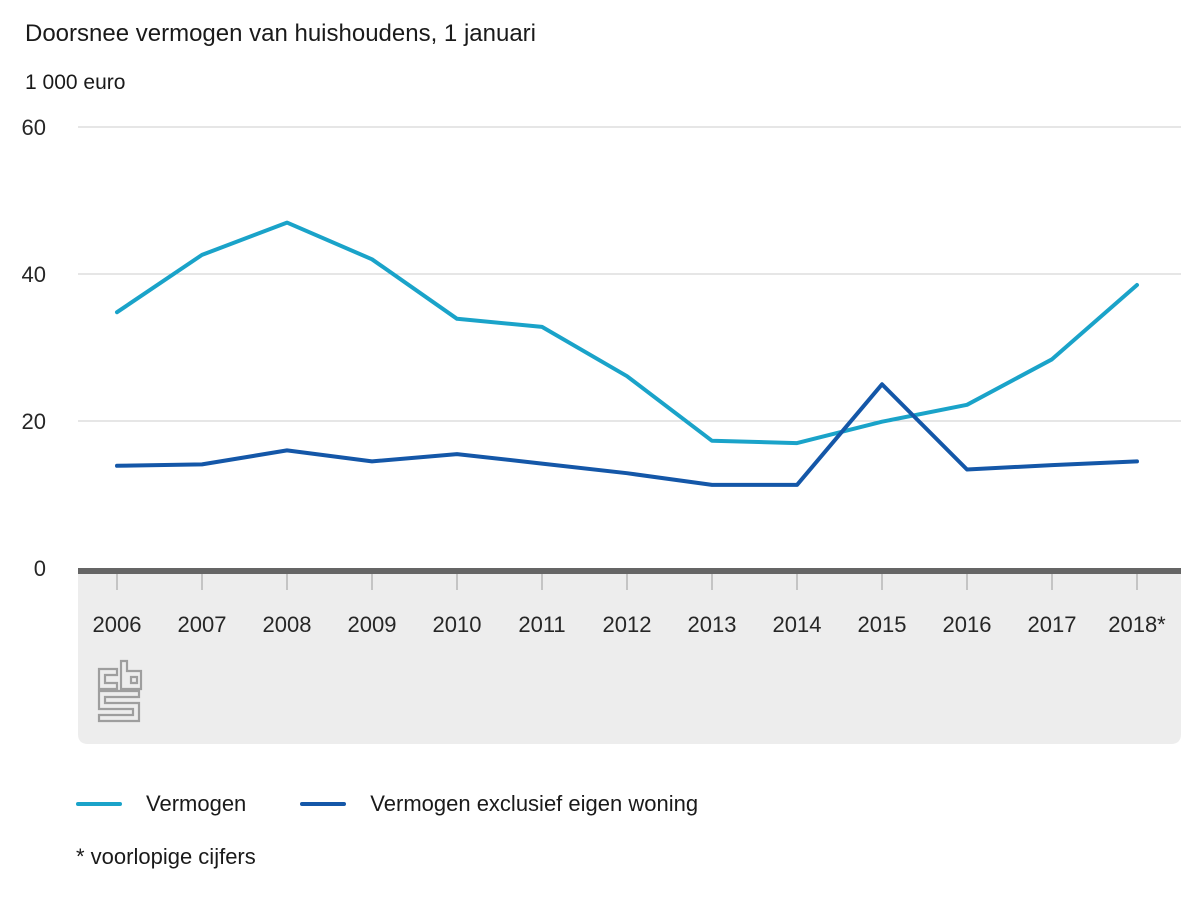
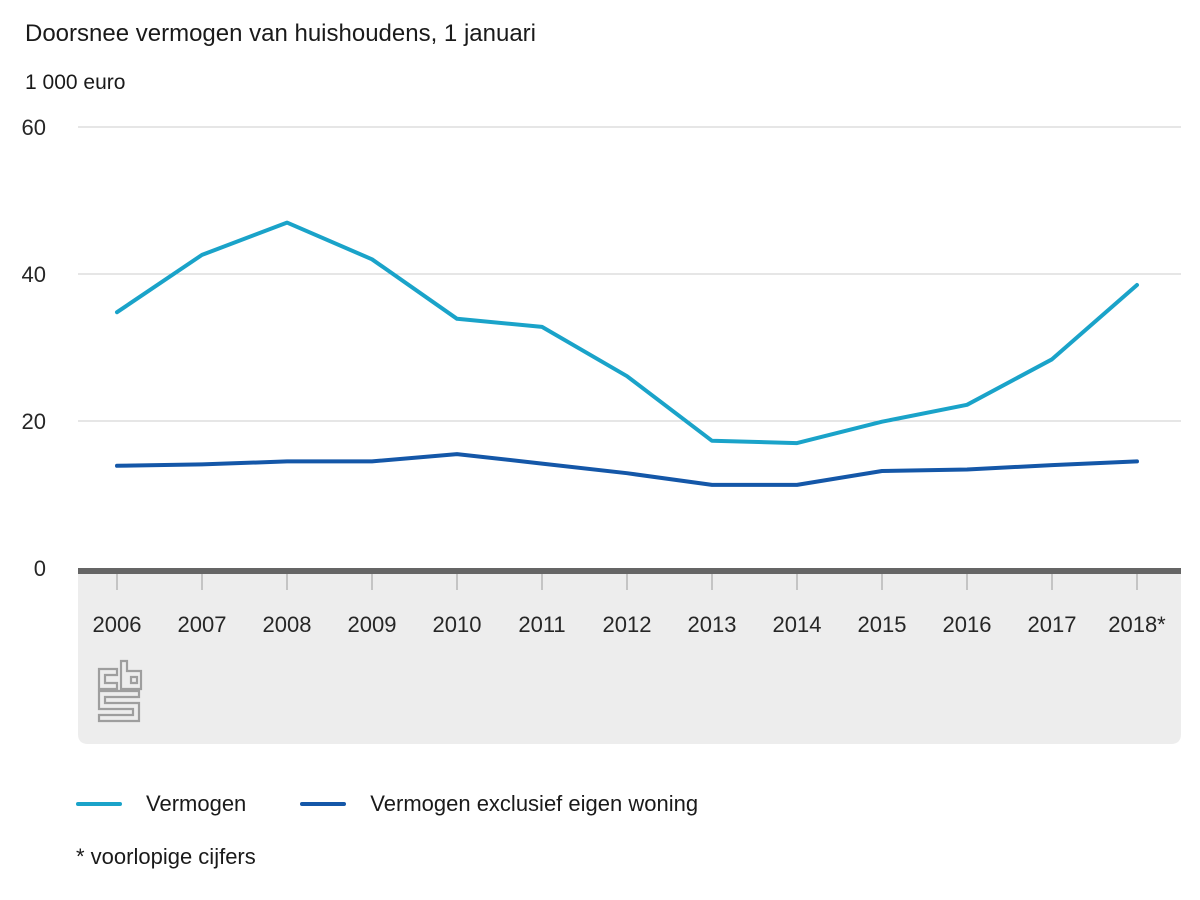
Vermogen exclusief eigen woning/2008: 16 -> 14
Vermogen exclusief eigen woning/2015: 25 -> 13
